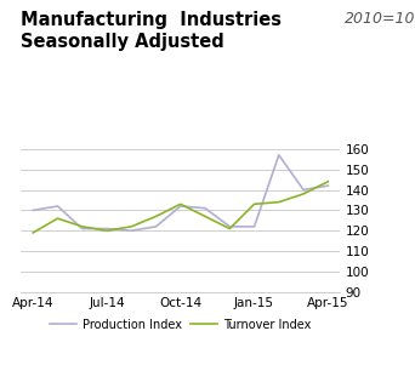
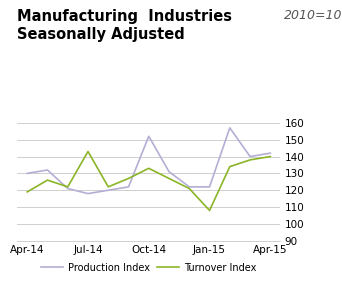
Production Index/Jul-14: 121 -> 118
Turnover Index/Jul-14: 120 -> 143
Production Index/Oct-14: 132 -> 152
Turnover Index/Jan-15: 133 -> 108
Turnover Index/Apr-15: 144 -> 140
